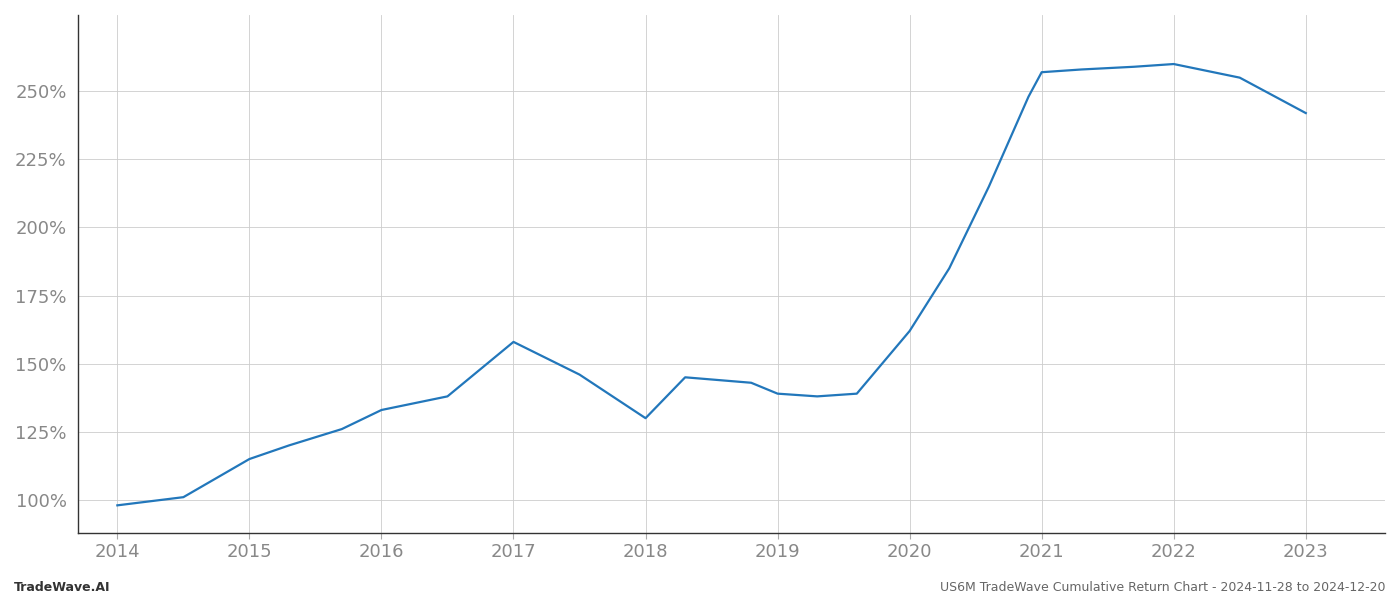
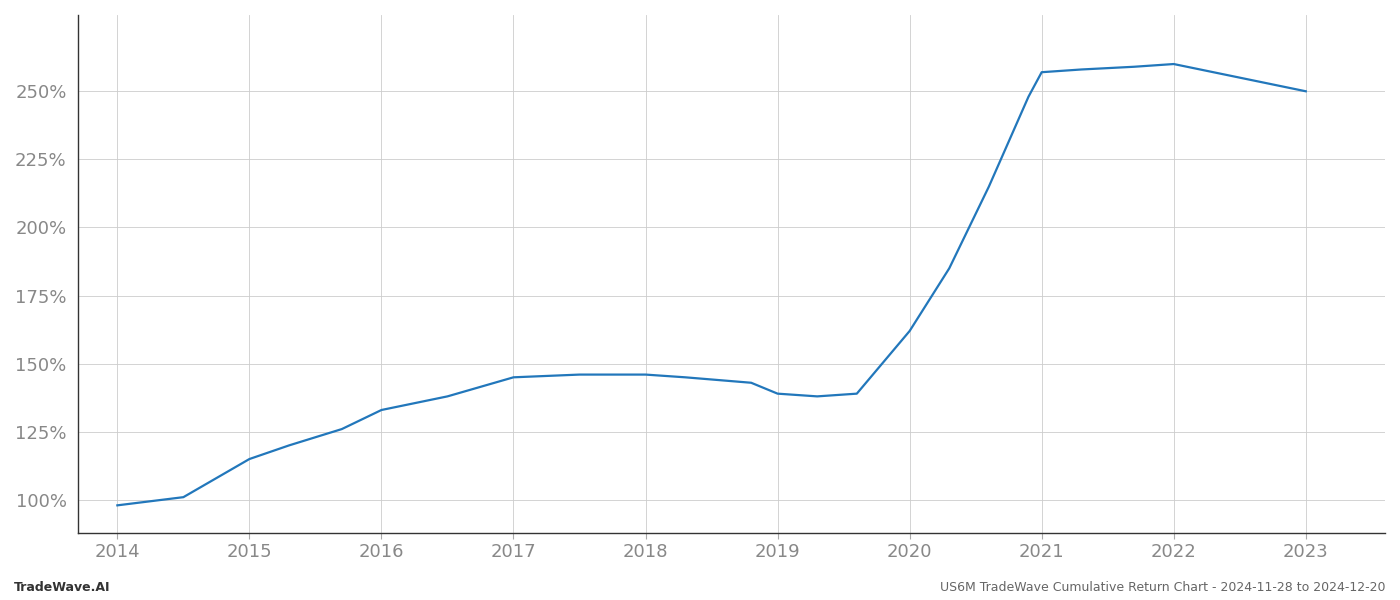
2017: 158% -> 145%
2018: 130% -> 146%
2023: 242% -> 250%
